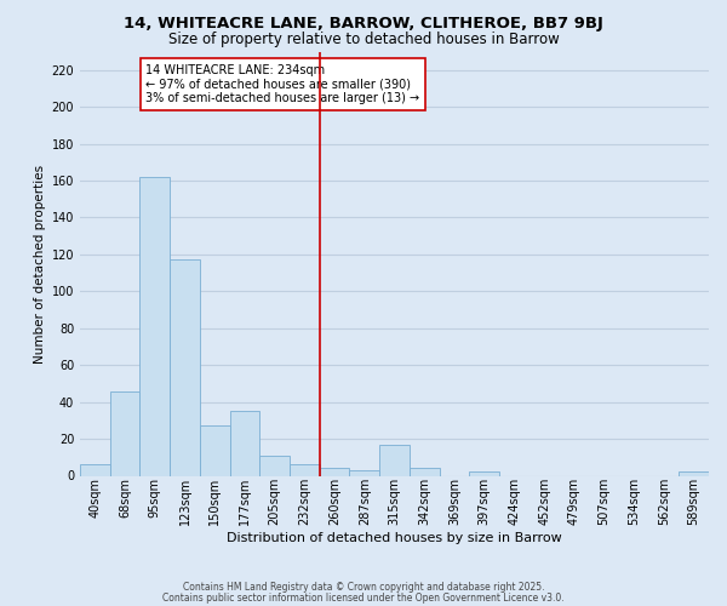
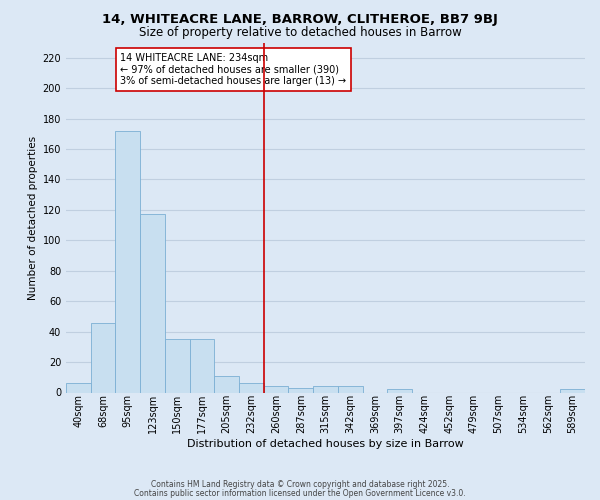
95sqm: 162 -> 172
150sqm: 27 -> 35
315sqm: 17 -> 4
